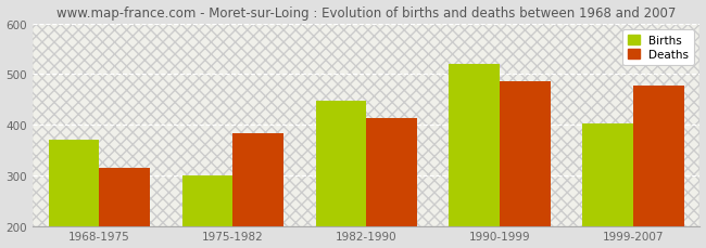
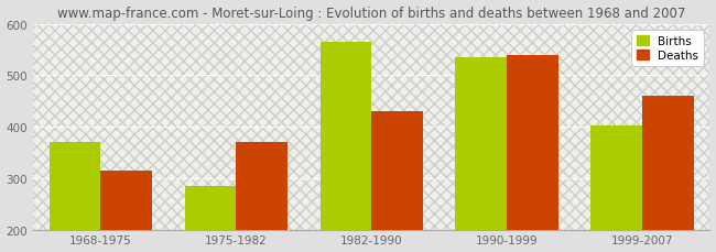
Births/1975-1982: 300 -> 285
Deaths/1975-1982: 382 -> 370
Births/1982-1990: 448 -> 565
Deaths/1982-1990: 412 -> 430
Births/1990-1999: 520 -> 535
Deaths/1990-1999: 485 -> 540
Deaths/1999-2007: 478 -> 460
